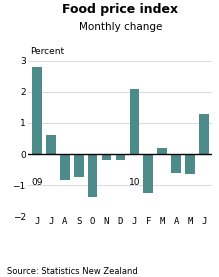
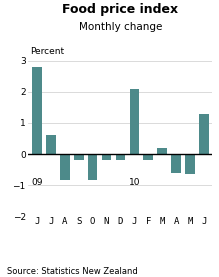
S: -0.75 -> -0.20
O: -1.40 -> -0.85
F: -1.25 -> -0.20
